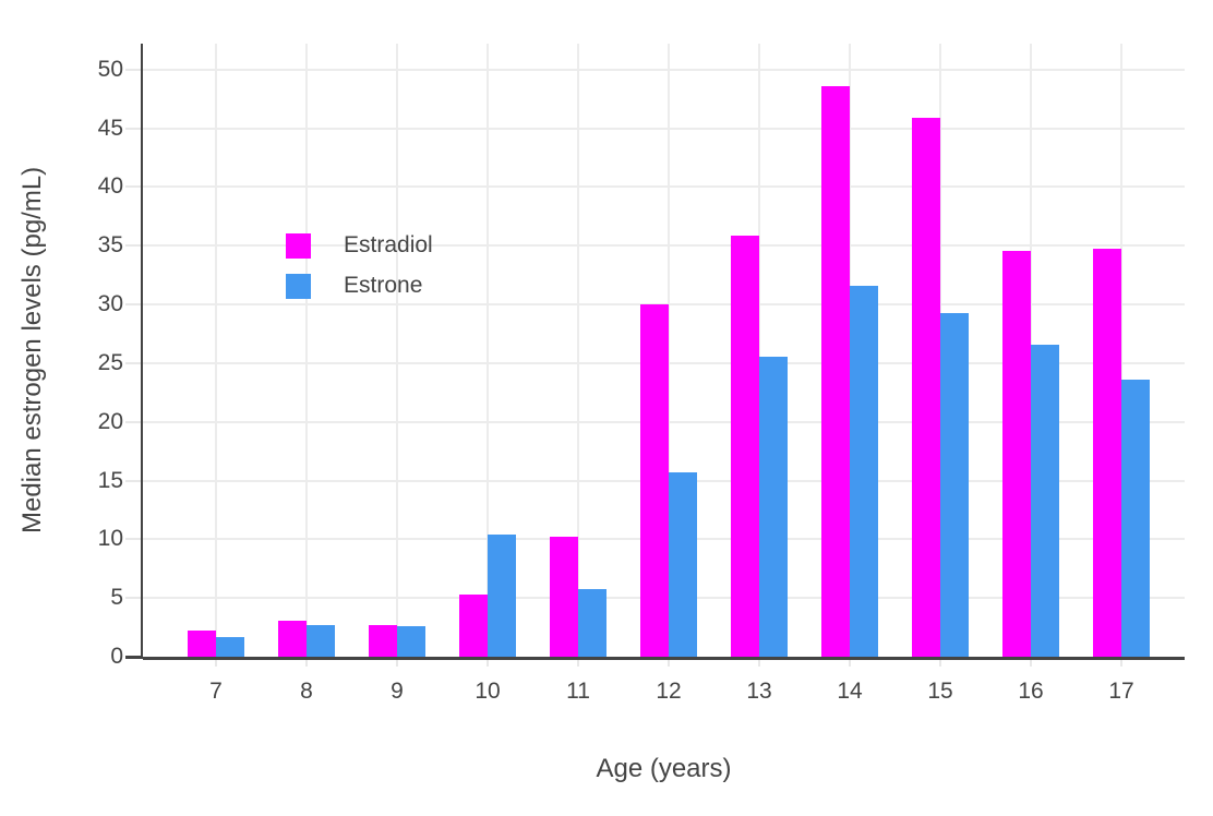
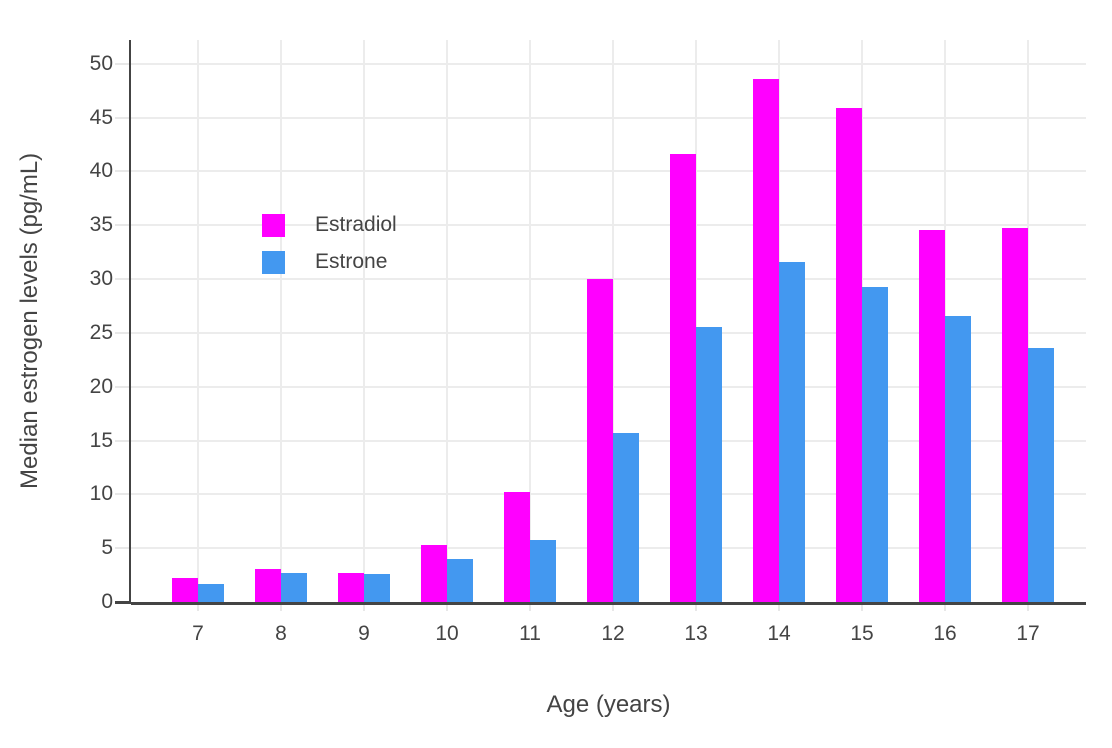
Estrone/10: 10.4 -> 4.0
Estradiol/13: 35.9 -> 41.6
